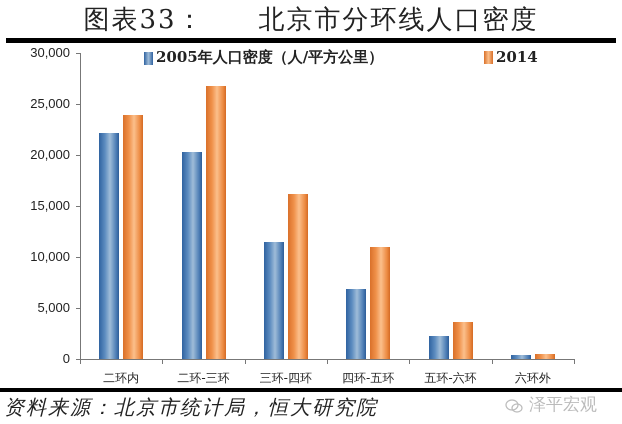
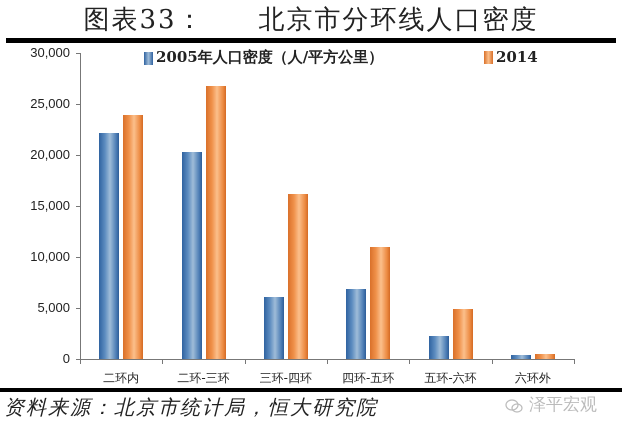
2005年人口密度（人/平方公里）/三环-四环: 11500 -> 6100
2014/五环-六环: 3600 -> 4900
